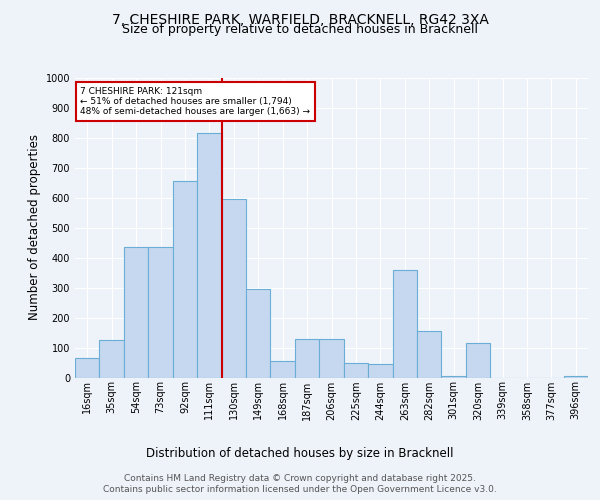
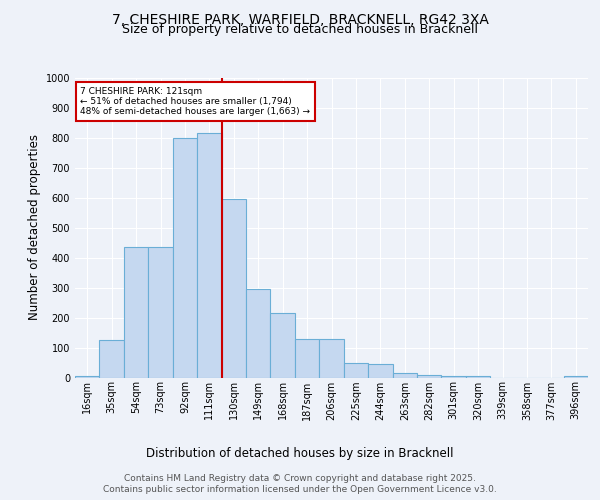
16sqm: 65 -> 5
92sqm: 655 -> 800
168sqm: 55 -> 215
263sqm: 360 -> 15
282sqm: 155 -> 10
320sqm: 115 -> 5
